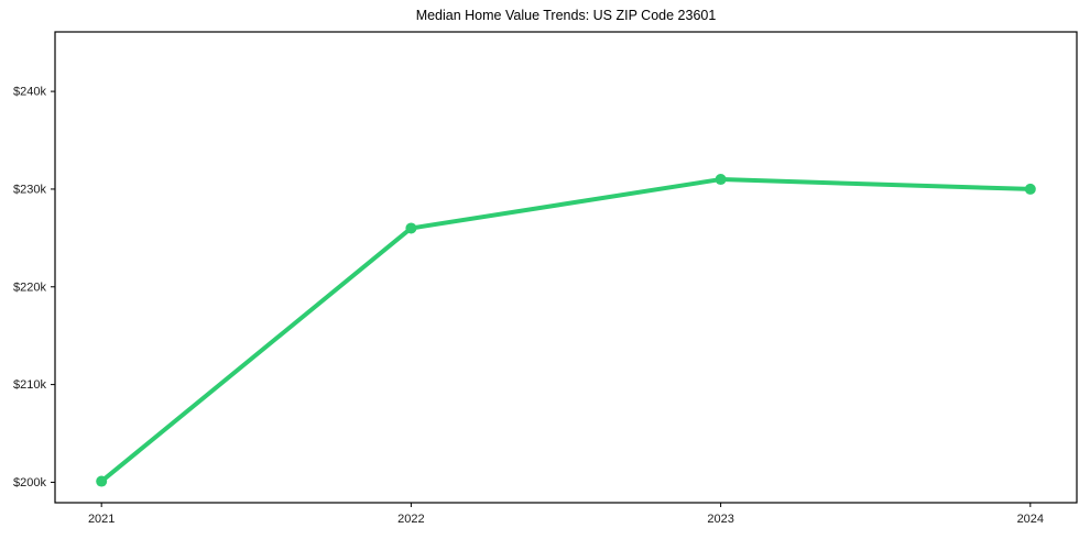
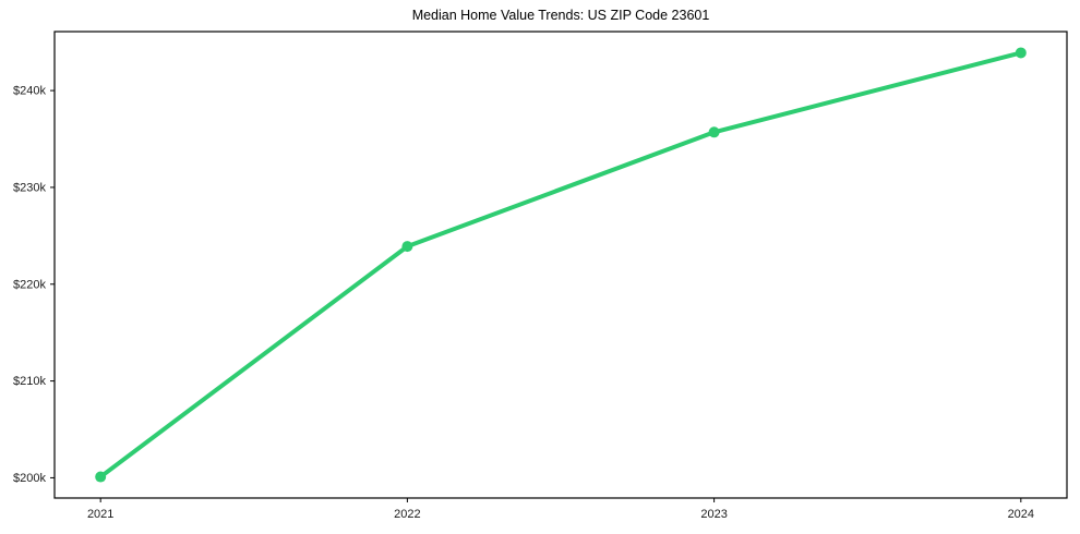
2022: $226k -> $224k
2023: $231k -> $236k
2024: $230k -> $244k
